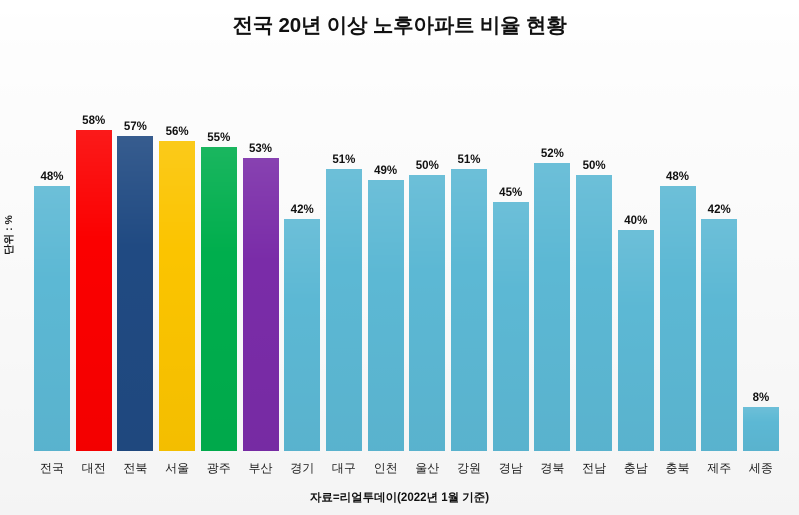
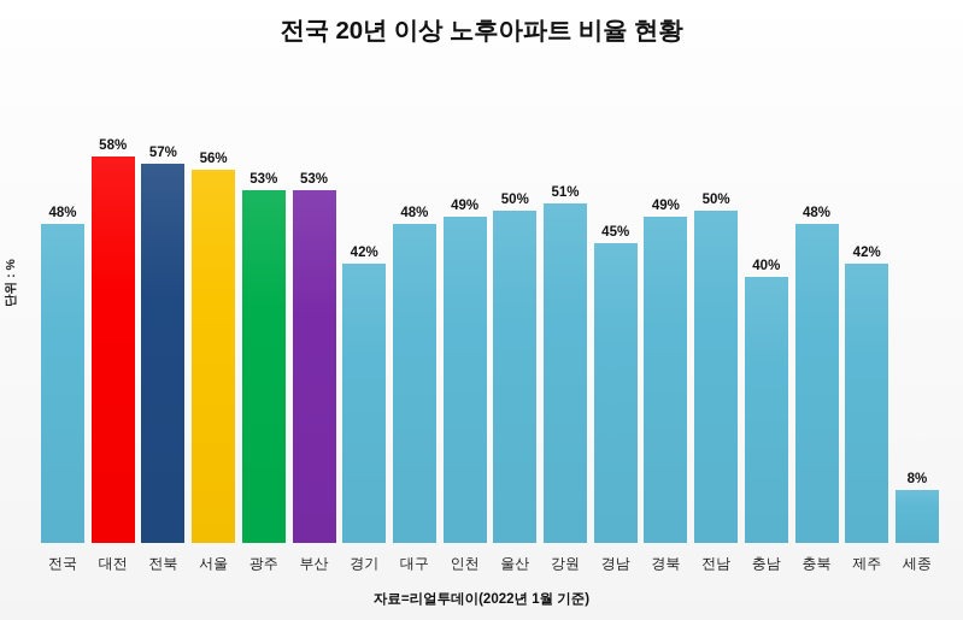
광주: 55% -> 53%
대구: 51% -> 48%
경북: 52% -> 49%
